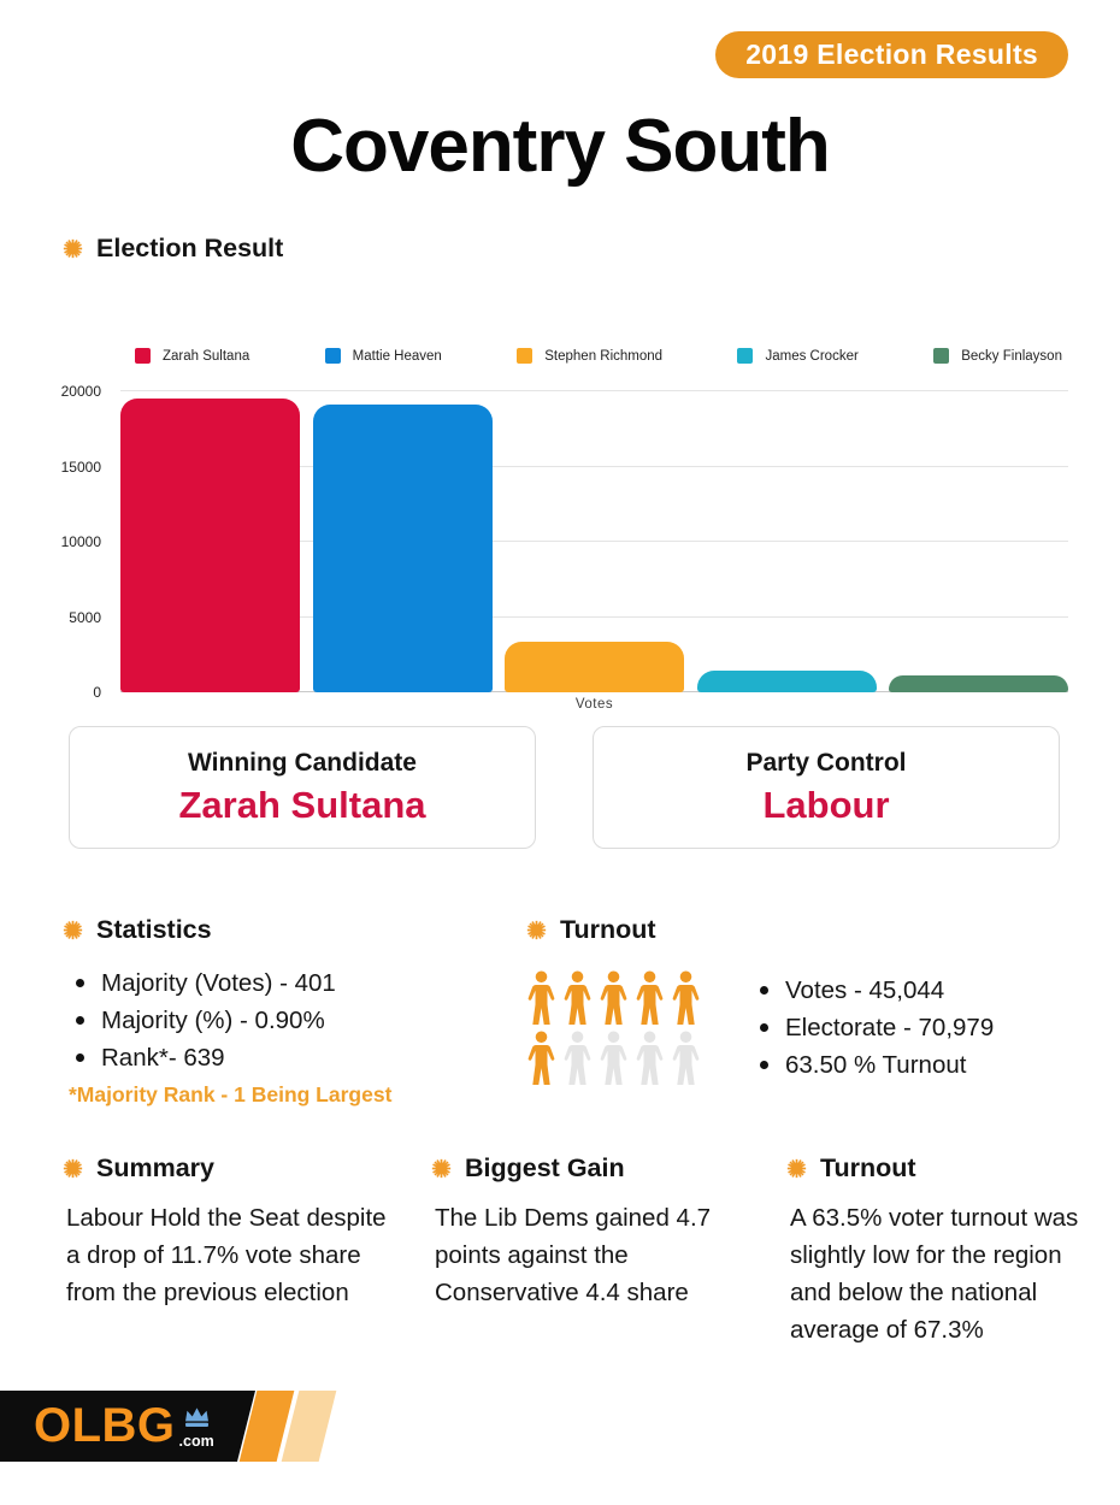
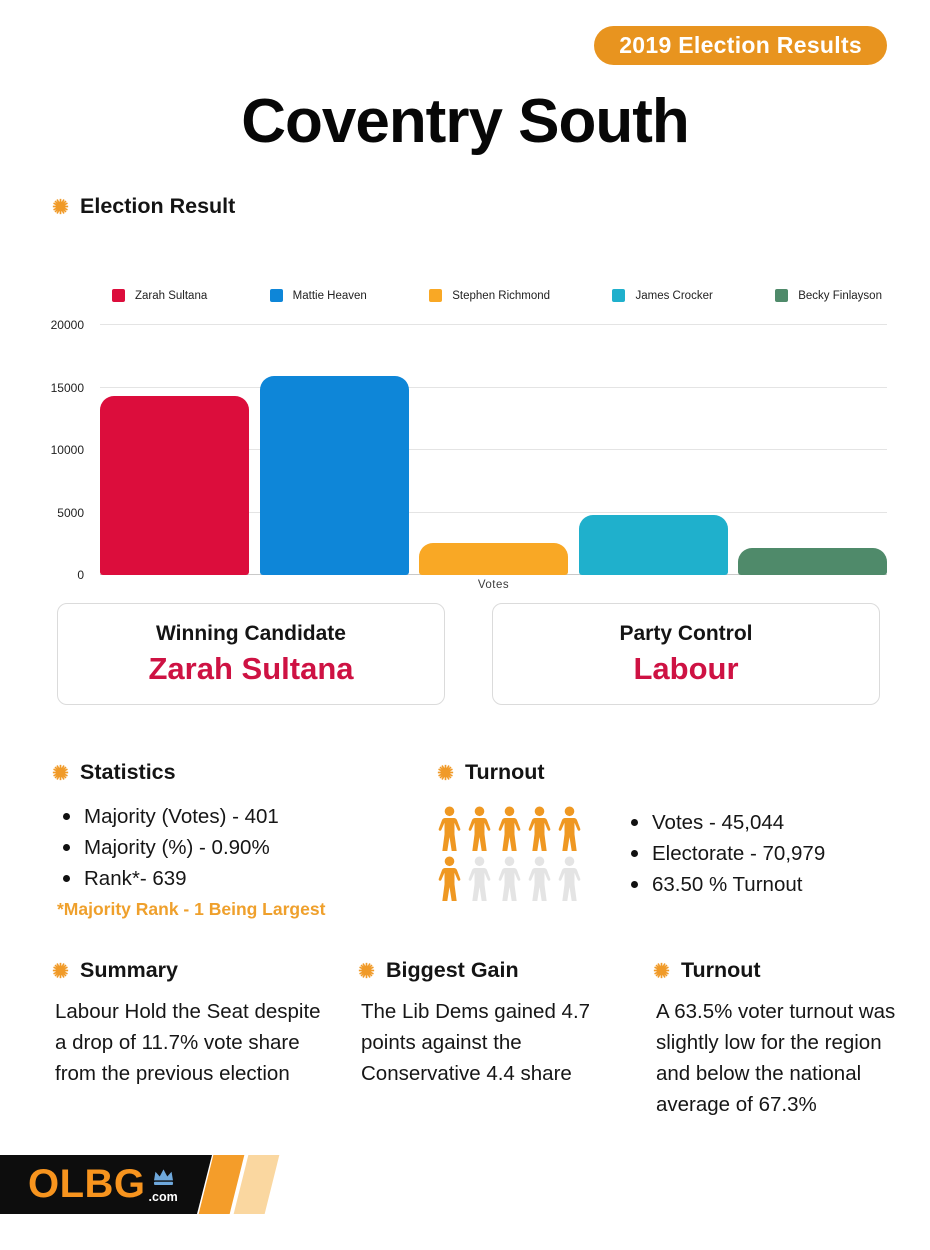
Zarah Sultana: 19500 -> 14300
Mattie Heaven: 19100 -> 15900
Stephen Richmond: 3400 -> 2600
James Crocker: 1400 -> 4800
Becky Finlayson: 1100 -> 2200
